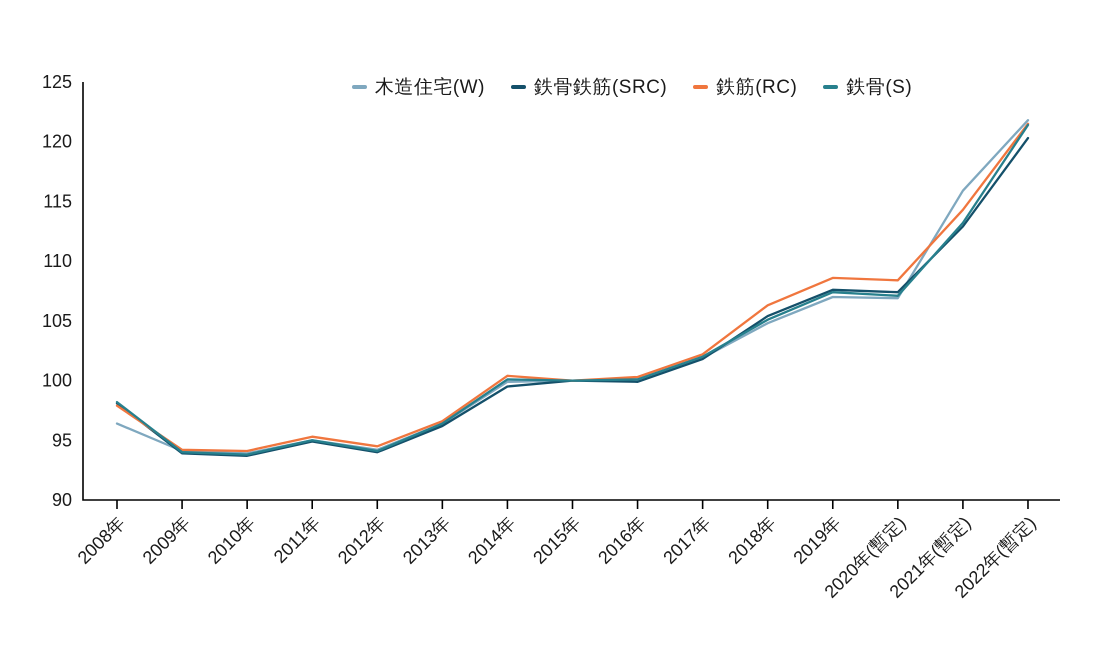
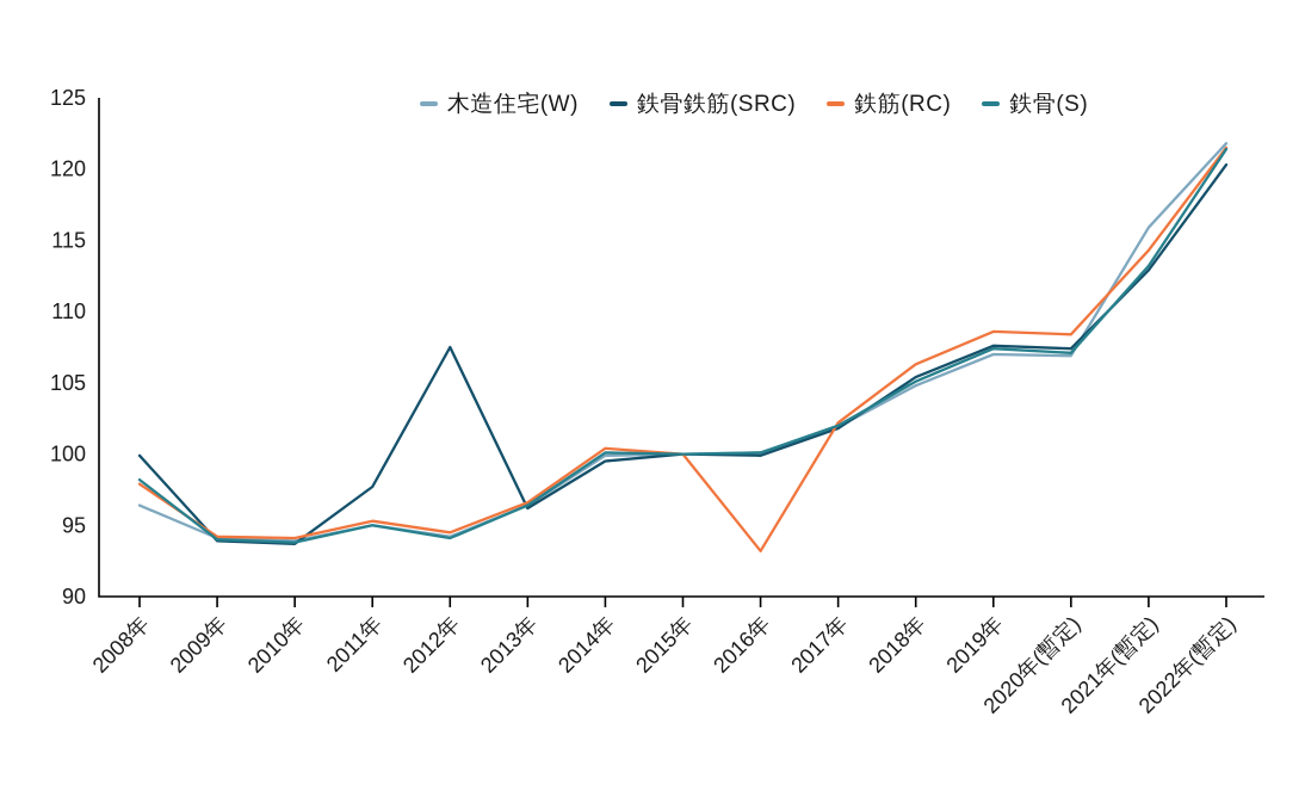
鉄骨鉄筋(SRC)/2008年: 98.1 -> 99.9
鉄骨鉄筋(SRC)/2011年: 94.9 -> 97.7
鉄骨鉄筋(SRC)/2012年: 94.0 -> 107.5
鉄筋(RC)/2016年: 100.3 -> 93.2
